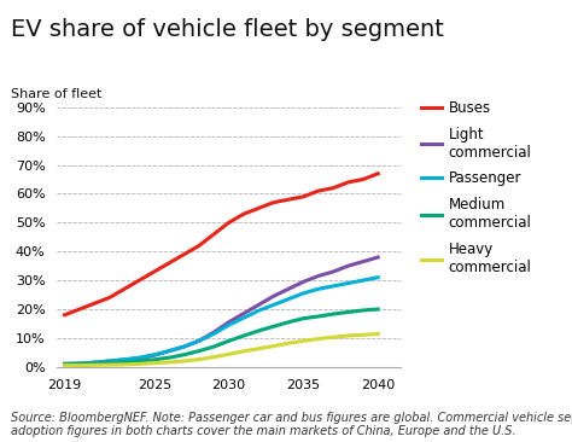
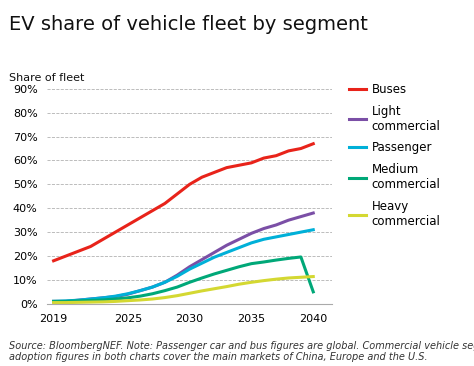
Medium commercial/2040: 20.0% -> 5.0%
